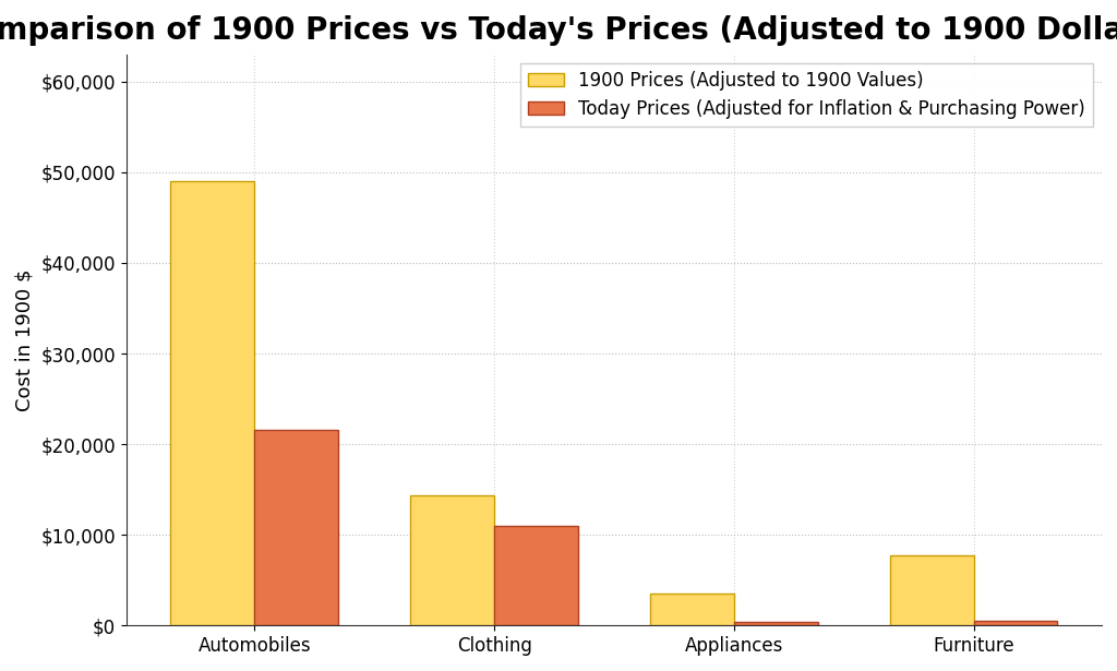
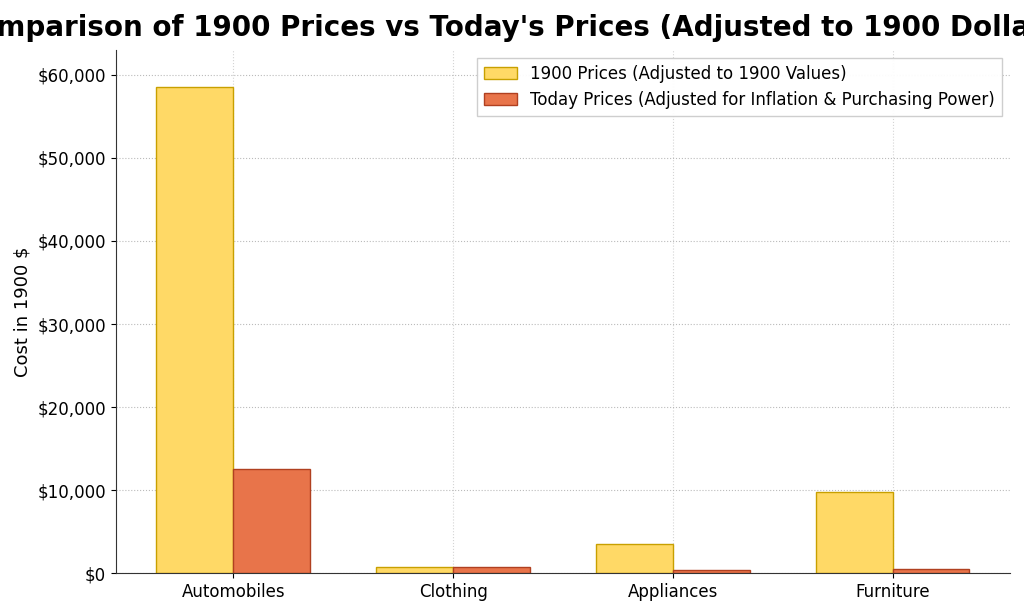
1900 Prices (Adjusted to 1900 Values)/Automobiles: $49,000 -> $58,500
Today Prices (Adjusted for Inflation & Purchasing Power)/Automobiles: $21,600 -> $12,500
1900 Prices (Adjusted to 1900 Values)/Clothing: $14,400 -> $800
Today Prices (Adjusted for Inflation & Purchasing Power)/Clothing: $11,000 -> $800
1900 Prices (Adjusted to 1900 Values)/Furniture: $7,800 -> $9,800
